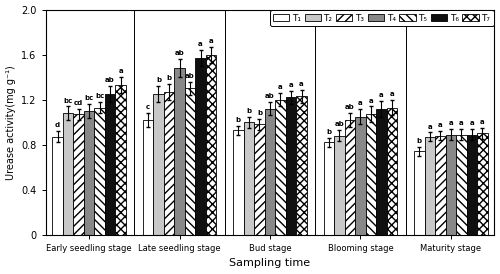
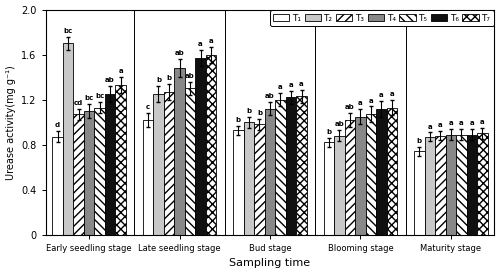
T₂/Early seedling stage: 1.08 -> 1.70
